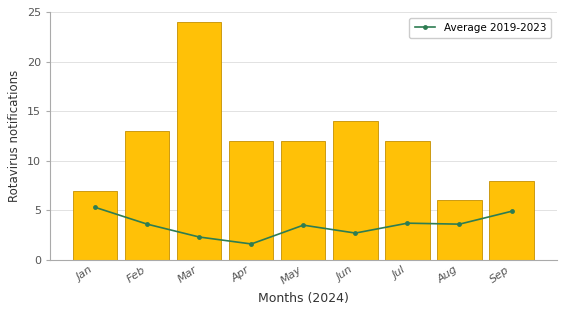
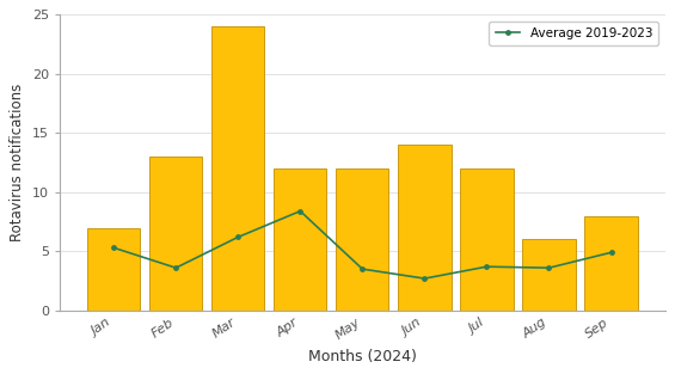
Average 2019-2023/Mar: 2.3 -> 6.2
Average 2019-2023/Apr: 1.6 -> 8.4
